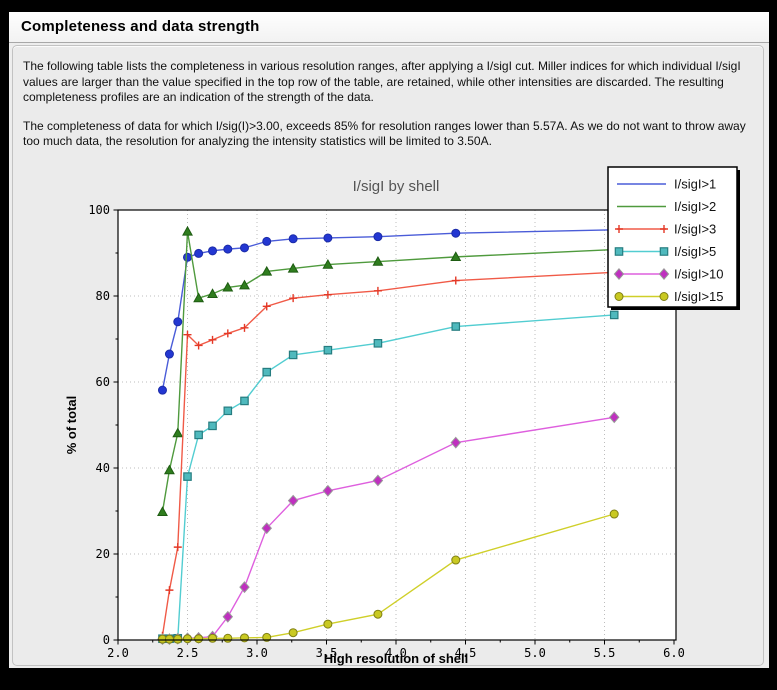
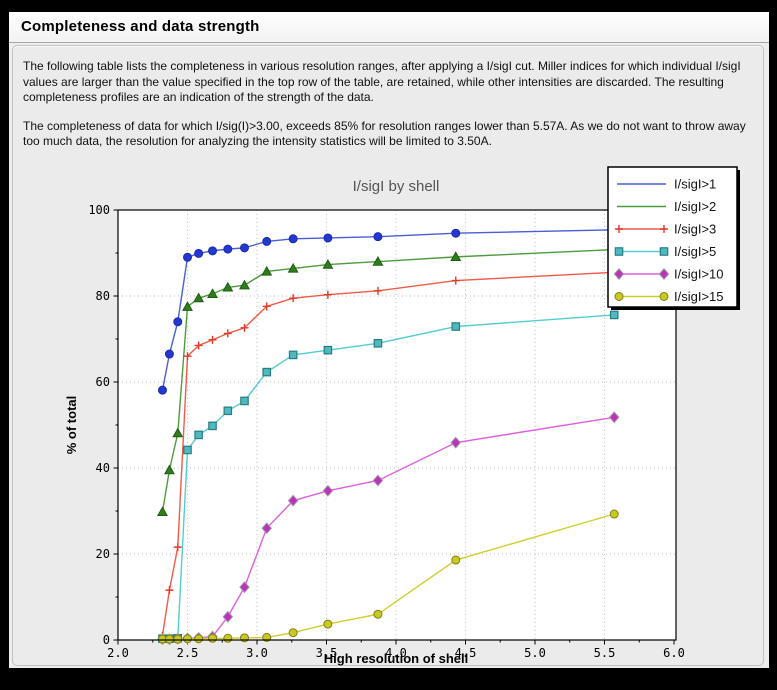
I/sigI>2/2.5: 95 -> 78
I/sigI>3/2.5: 71 -> 66
I/sigI>5/2.5: 38 -> 44
